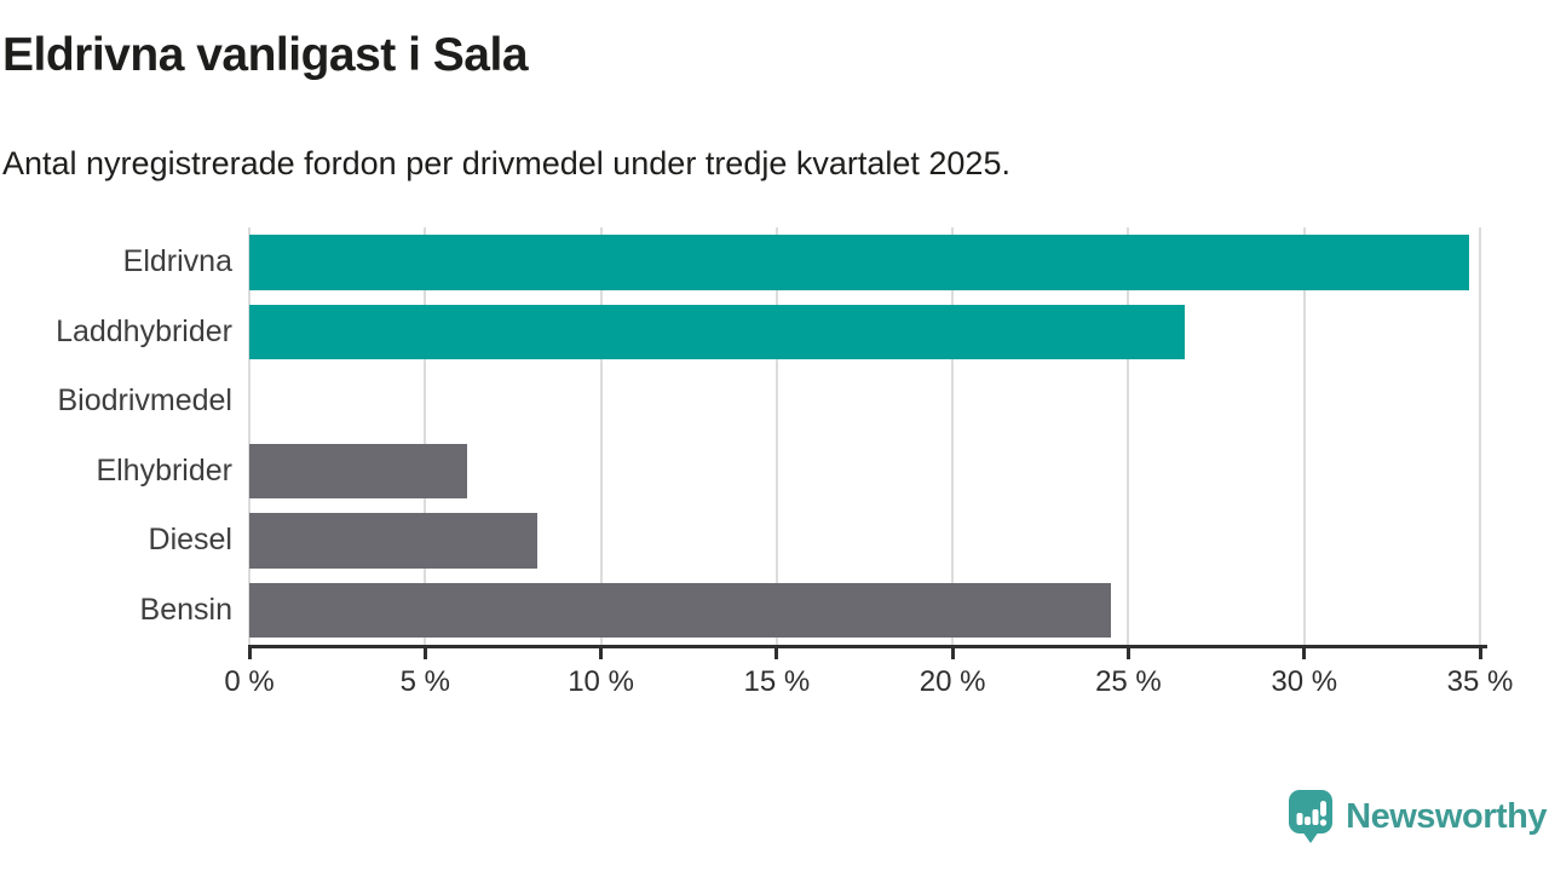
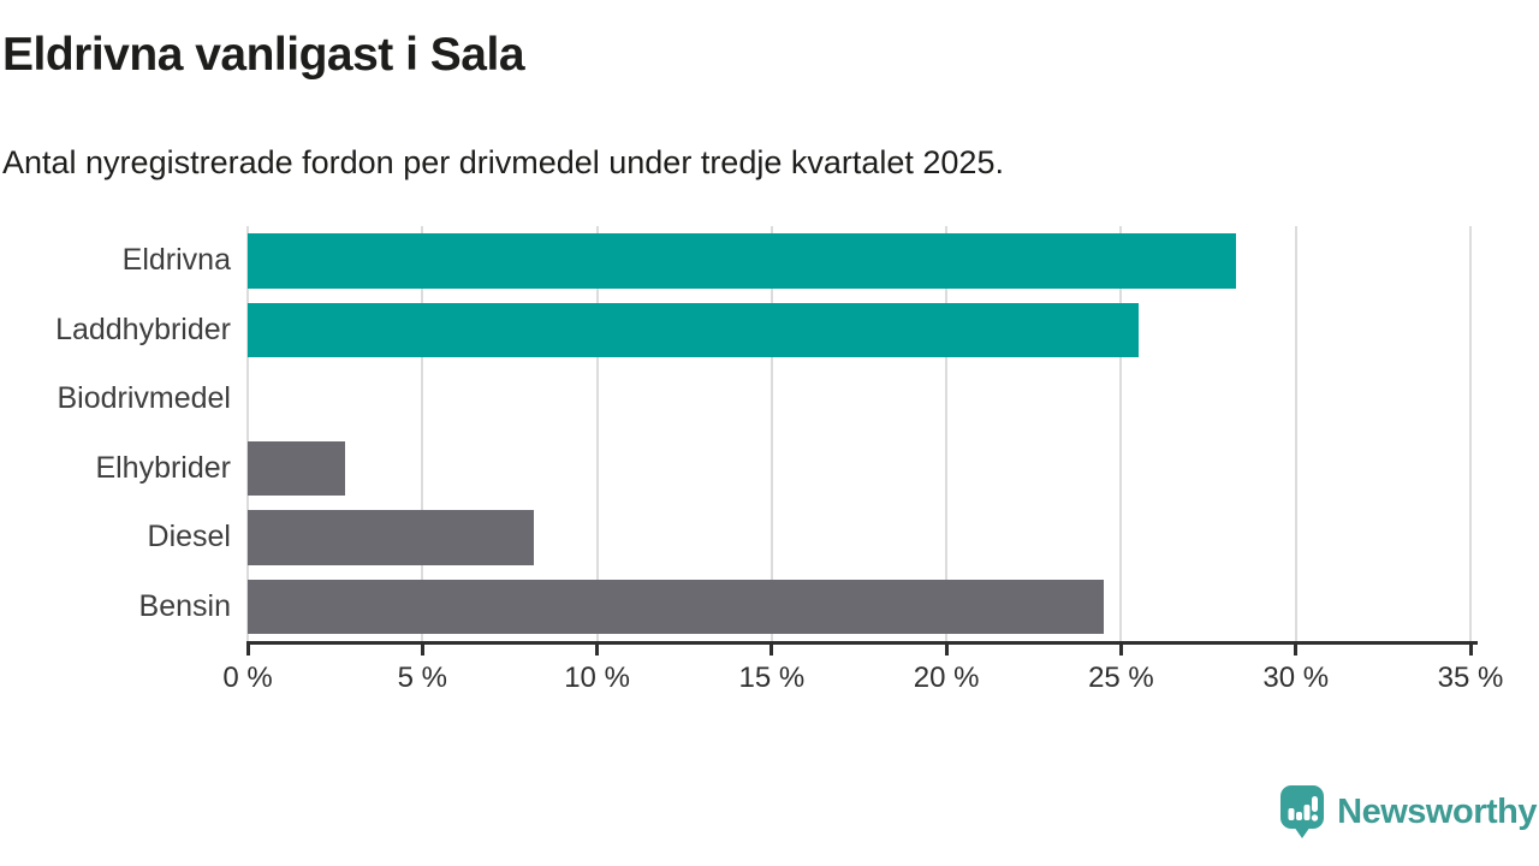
Eldrivna: 34.7% -> 28.3%
Laddhybrider: 26.6% -> 25.5%
Elhybrider: 6.2% -> 2.8%
